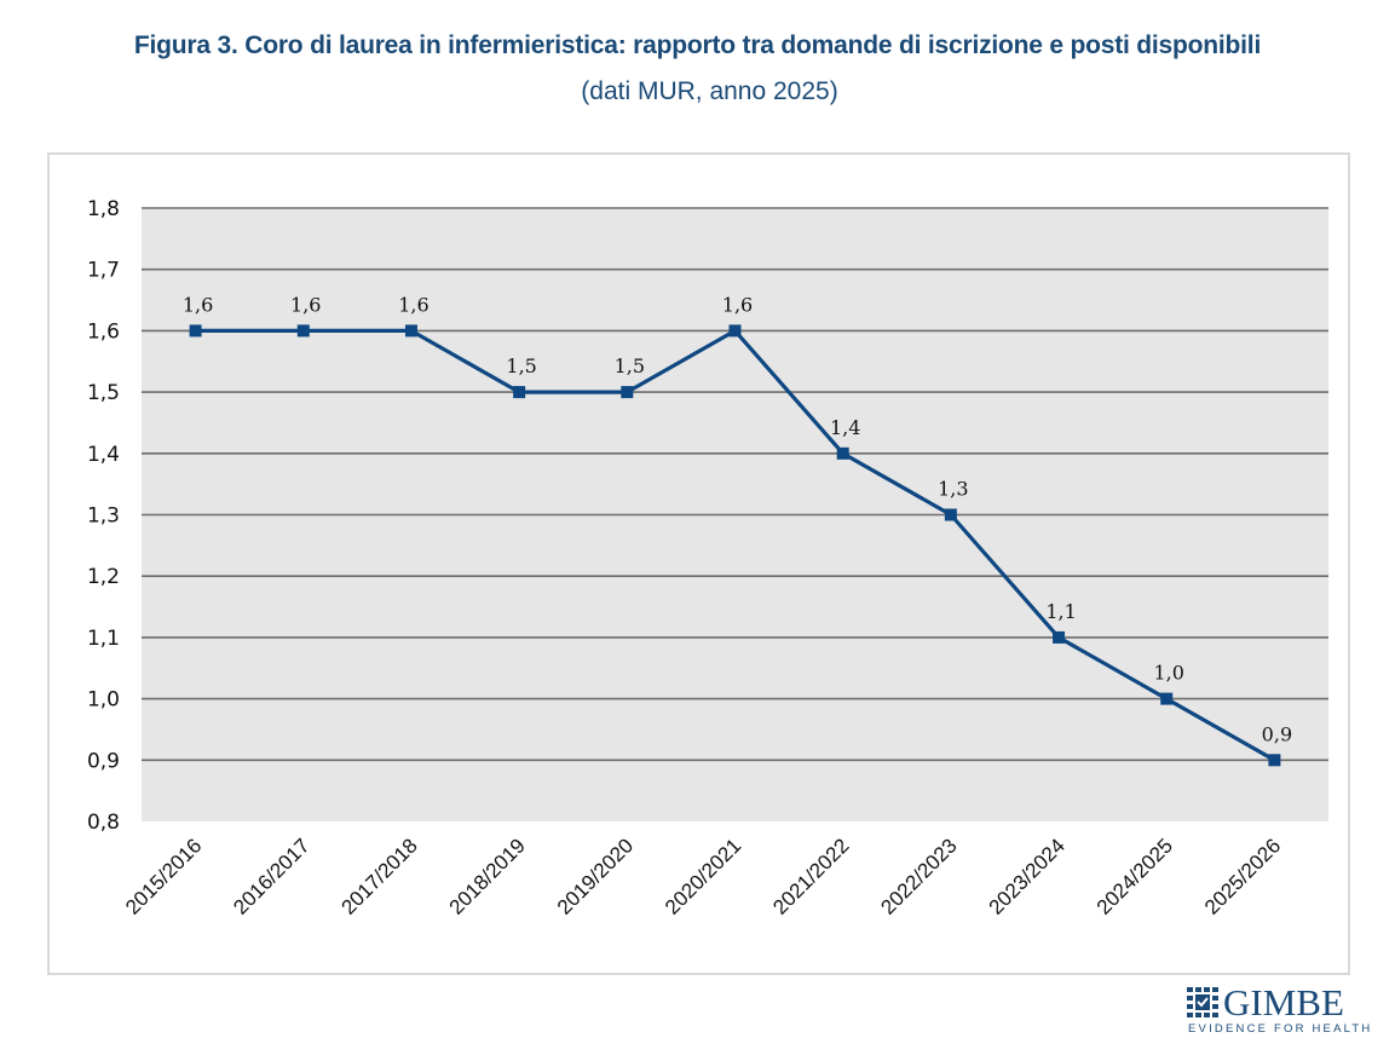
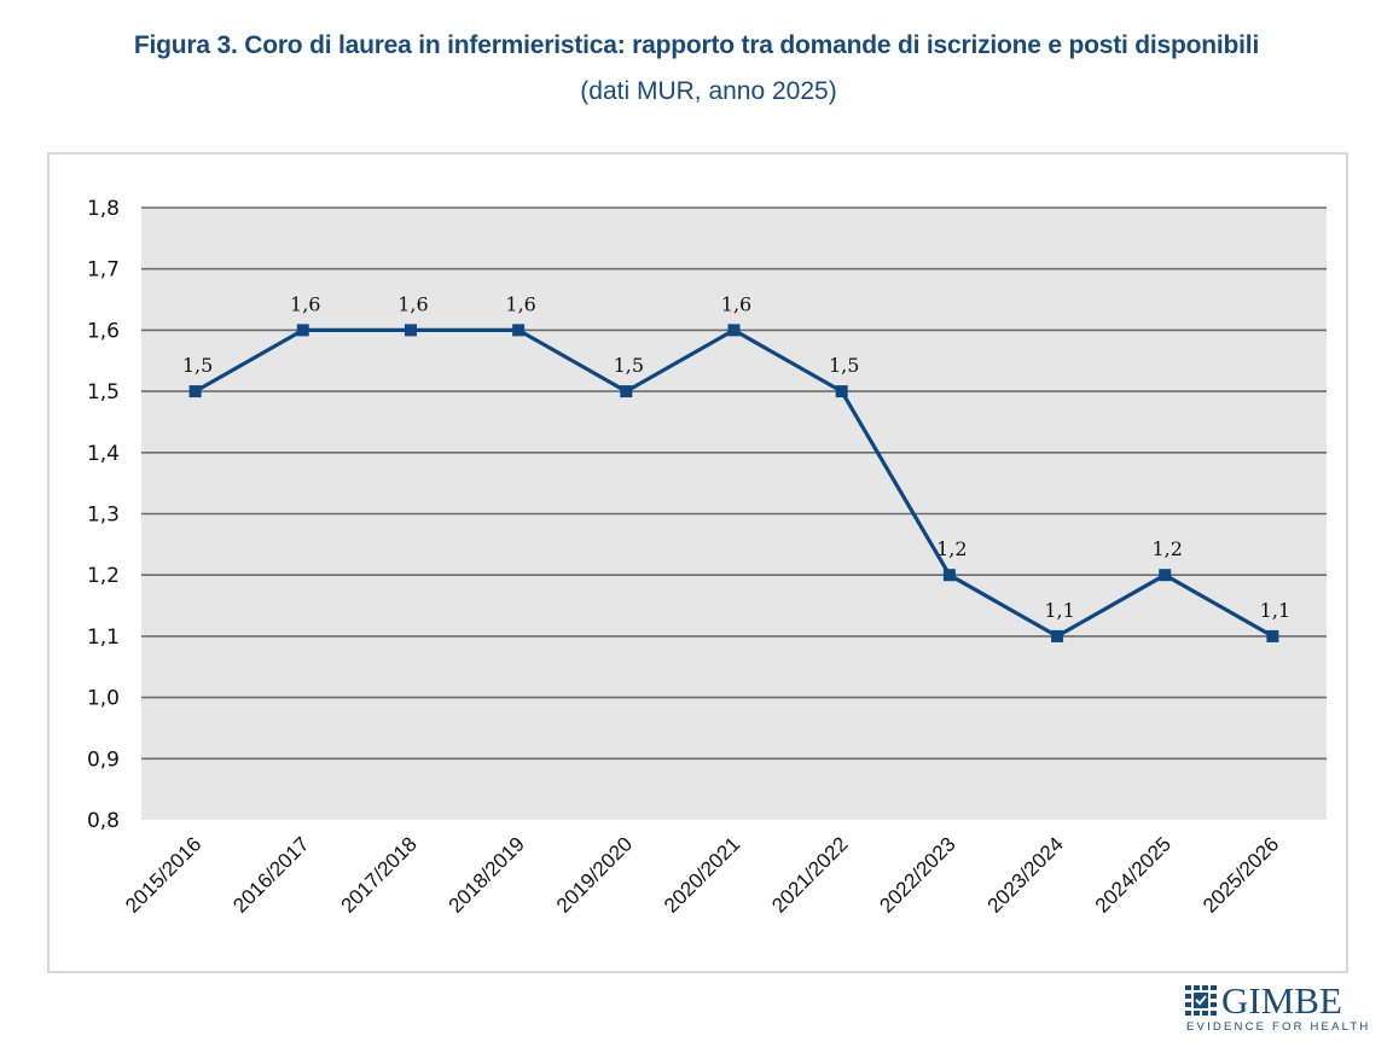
2015/2016: 1,6 -> 1,5
2018/2019: 1,5 -> 1,6
2021/2022: 1,4 -> 1,5
2022/2023: 1,3 -> 1,2
2024/2025: 1,0 -> 1,2
2025/2026: 0,9 -> 1,1
